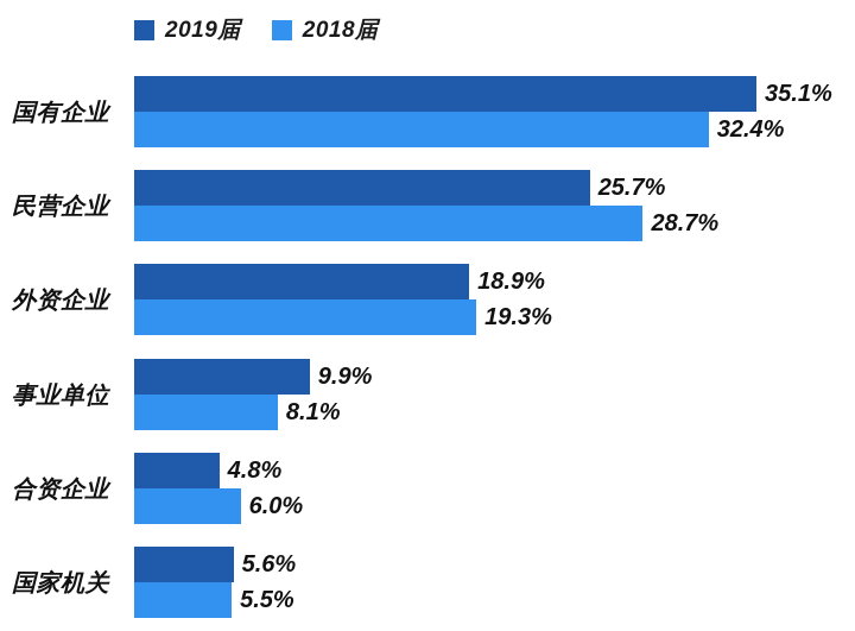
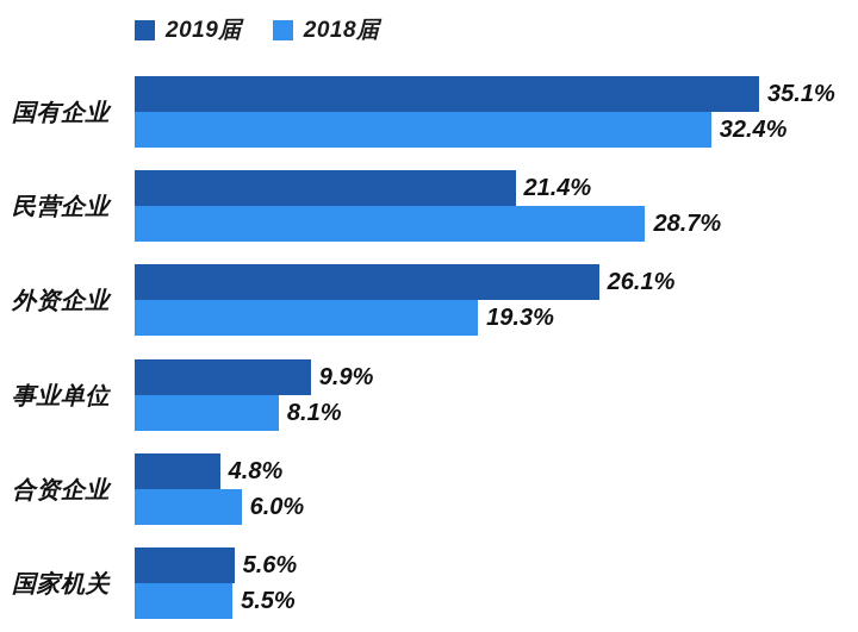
2019届/民营企业: 25.7% -> 21.4%
2019届/外资企业: 18.9% -> 26.1%
